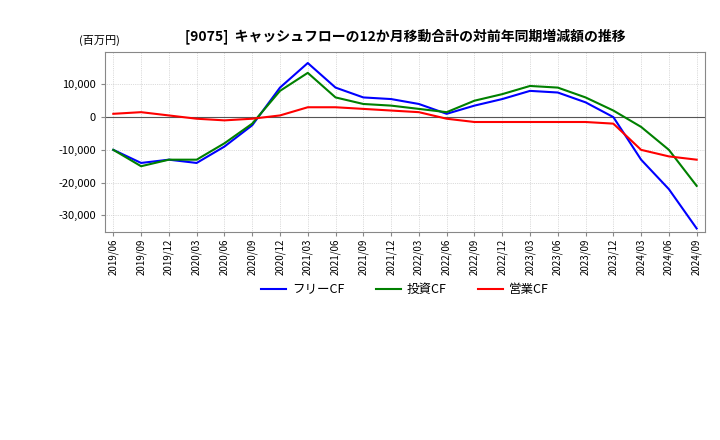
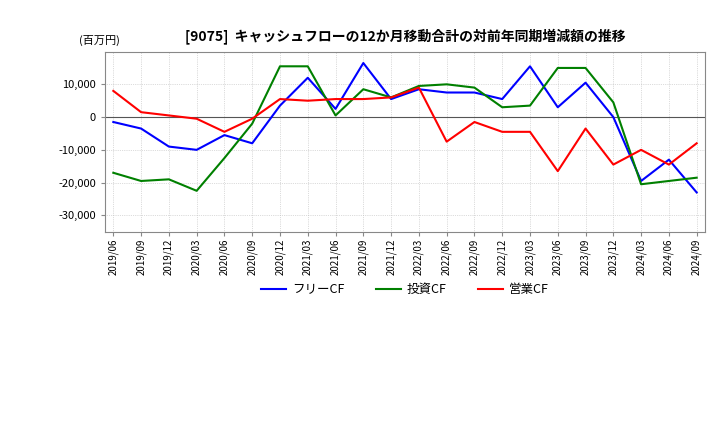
営業CF/2019/06: 1,000 -> 8,000
投資CF/2019/06: -10,000 -> -17,000
フリーCF/2019/06: -10,000 -> -1,500
投資CF/2019/09: -15,000 -> -19,500
フリーCF/2019/09: -14,000 -> -3,500
投資CF/2019/12: -13,000 -> -19,000
フリーCF/2019/12: -13,000 -> -9,000
投資CF/2020/03: -13,000 -> -22,500
フリーCF/2020/03: -14,000 -> -10,000
営業CF/2020/06: -1,000 -> -4,500
投資CF/2020/06: -8,000 -> -12,500
フリーCF/2020/06: -9,000 -> -5,500
フリーCF/2020/09: -2,500 -> -8,000
営業CF/2020/12: 500 -> 5,500
投資CF/2020/12: 8,000 -> 15,500
フリーCF/2020/12: 9,000 -> 3,500
営業CF/2021/03: 3,000 -> 5,000
投資CF/2021/03: 13,500 -> 15,500
フリーCF/2021/03: 16,500 -> 12,000
営業CF/2021/06: 3,000 -> 5,500
投資CF/2021/06: 6,000 -> 500
フリーCF/2021/06: 9,000 -> 2,500
営業CF/2021/09: 2,500 -> 5,500
投資CF/2021/09: 4,000 -> 8,500
フリーCF/2021/09: 6,000 -> 16,500
営業CF/2021/12: 2,000 -> 6,000
投資CF/2021/12: 3,500 -> 6,000
営業CF/2022/03: 1,500 -> 9,000
投資CF/2022/03: 2,500 -> 9,500
フリーCF/2022/03: 4,000 -> 8,500
営業CF/2022/06: -500 -> -7,500
投資CF/2022/06: 1,500 -> 10,000
フリーCF/2022/06: 1,000 -> 7,500
投資CF/2022/09: 5,000 -> 9,000
フリーCF/2022/09: 3,500 -> 7,500
営業CF/2022/12: -1,500 -> -4,500
投資CF/2022/12: 7,000 -> 3,000
営業CF/2023/03: -1,500 -> -4,500
投資CF/2023/03: 9,500 -> 3,500
フリーCF/2023/03: 8,000 -> 15,500
営業CF/2023/06: -1,500 -> -16,500
投資CF/2023/06: 9,000 -> 15,000
フリーCF/2023/06: 7,500 -> 3,000
営業CF/2023/09: -1,500 -> -3,500
投資CF/2023/09: 6,000 -> 15,000
フリーCF/2023/09: 4,500 -> 10,500
営業CF/2023/12: -2,000 -> -14,500
投資CF/2023/12: 2,000 -> 4,500
投資CF/2024/03: -3,000 -> -20,500
フリーCF/2024/03: -13,000 -> -19,500
営業CF/2024/06: -12,000 -> -14,500
投資CF/2024/06: -10,000 -> -19,500
フリーCF/2024/06: -22,000 -> -13,000
営業CF/2024/09: -13,000 -> -8,000
投資CF/2024/09: -21,000 -> -18,500
フリーCF/2024/09: -34,000 -> -23,000
